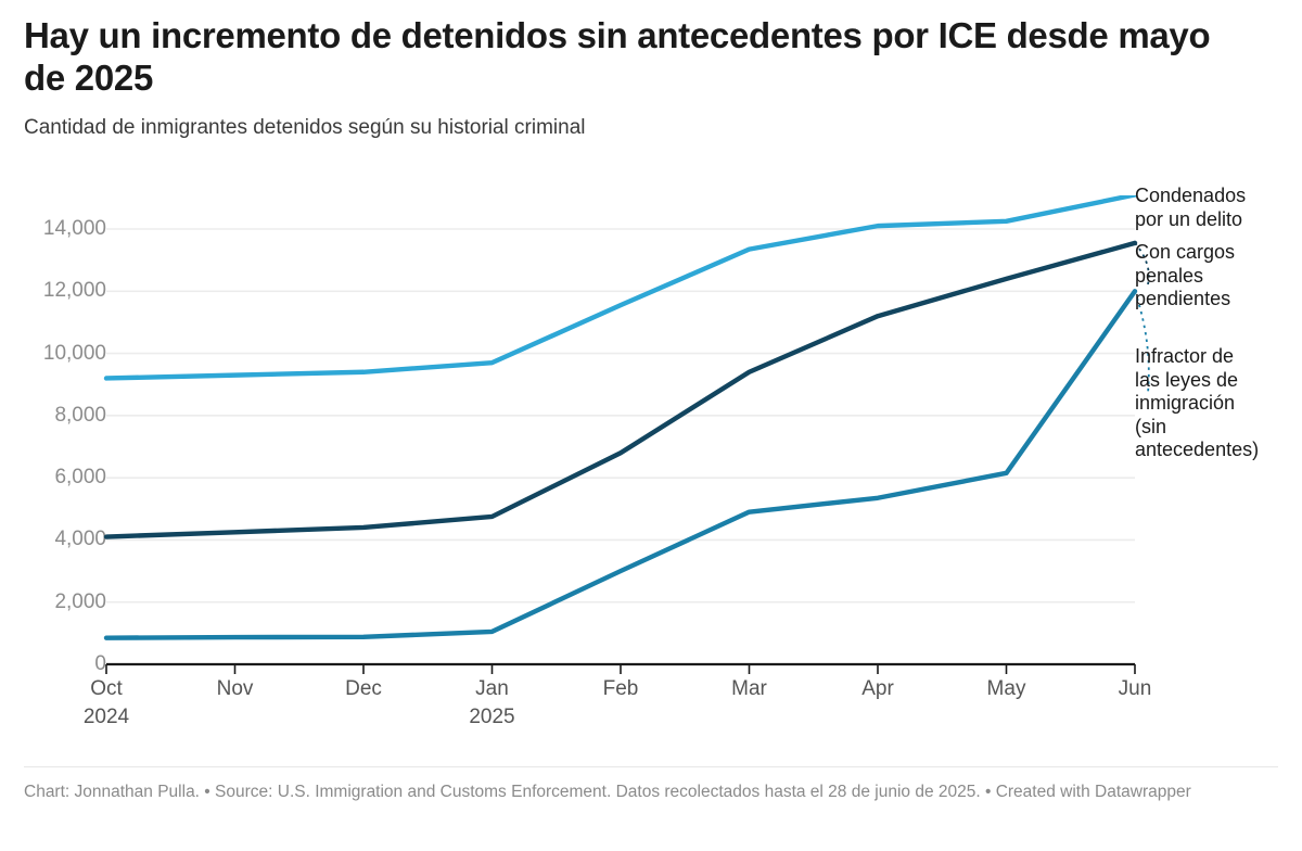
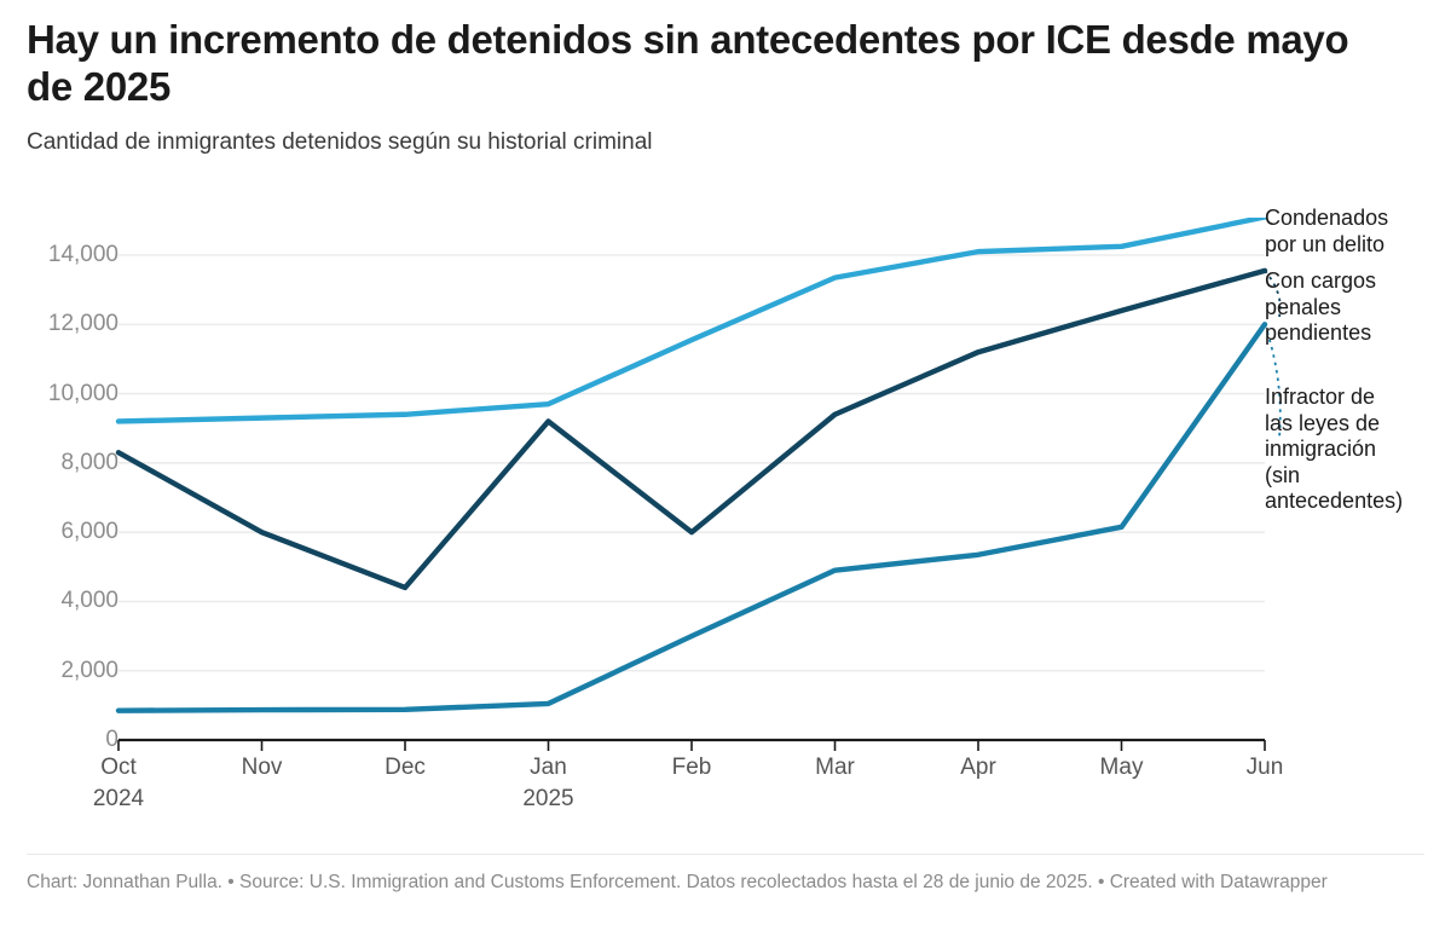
Con cargos penales pendientes/Oct 2024: 4100 -> 8300
Con cargos penales pendientes/Nov: 4200 -> 6000
Con cargos penales pendientes/Jan 2025: 4800 -> 9200
Con cargos penales pendientes/Feb: 6800 -> 6000
